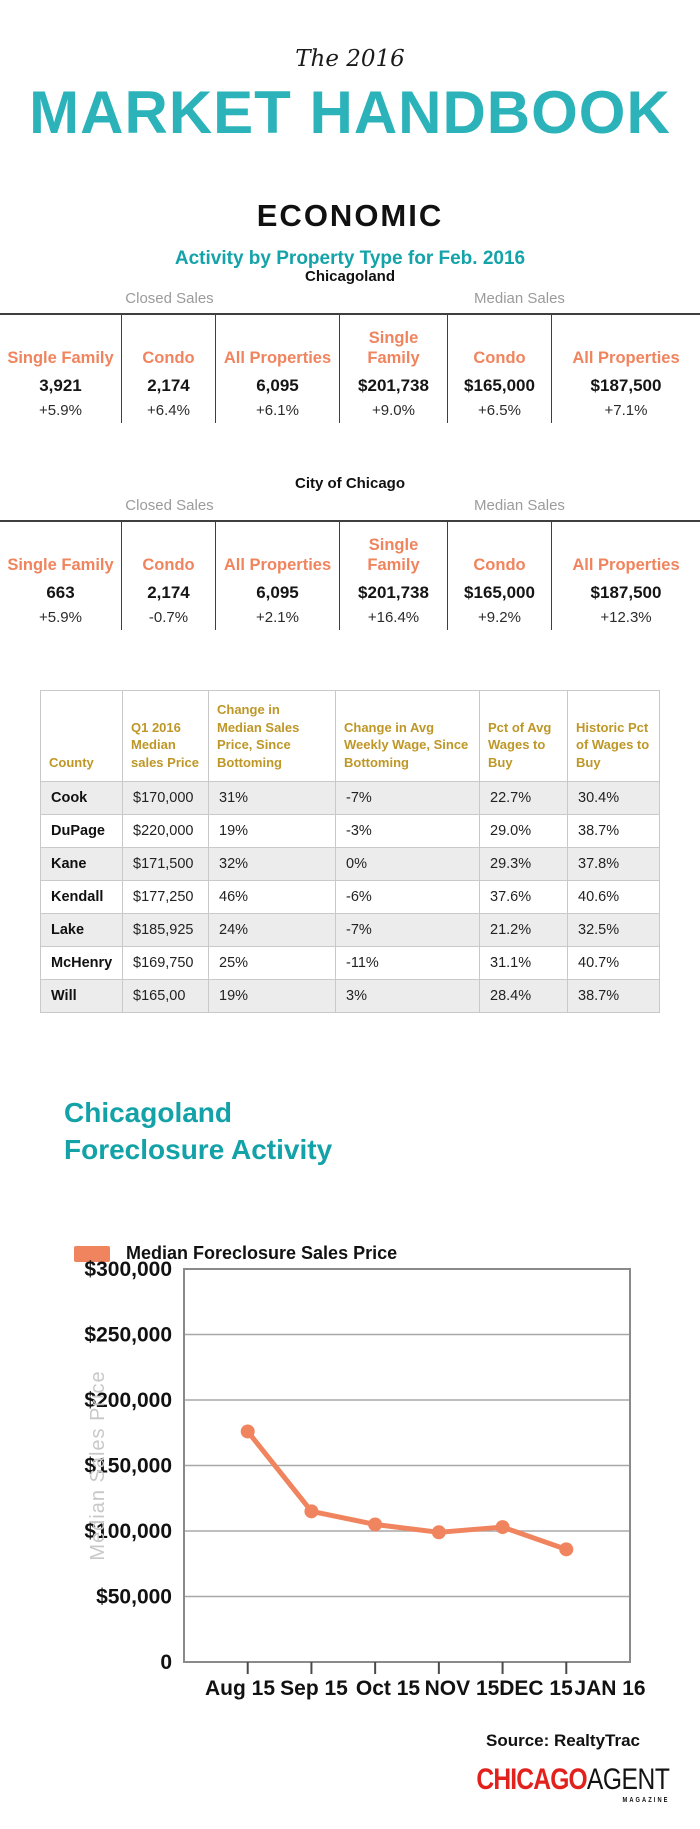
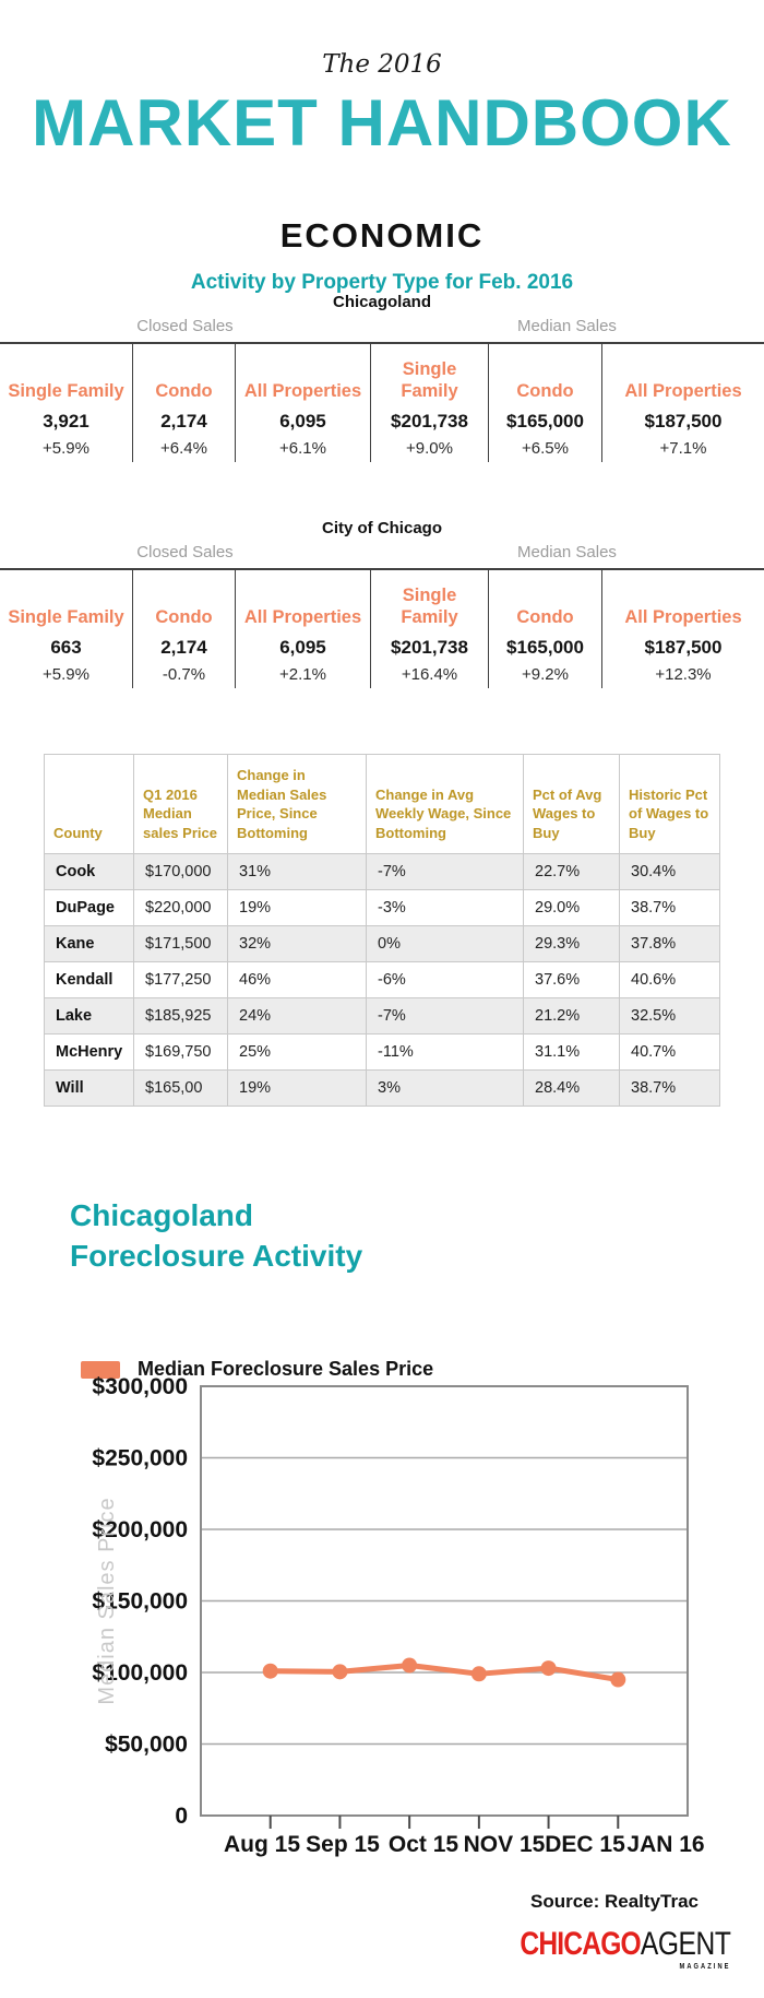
Aug 15: $176000 -> $101000
Sep 15: $115000 -> $100000
JAN 16: $86000 -> $95000
